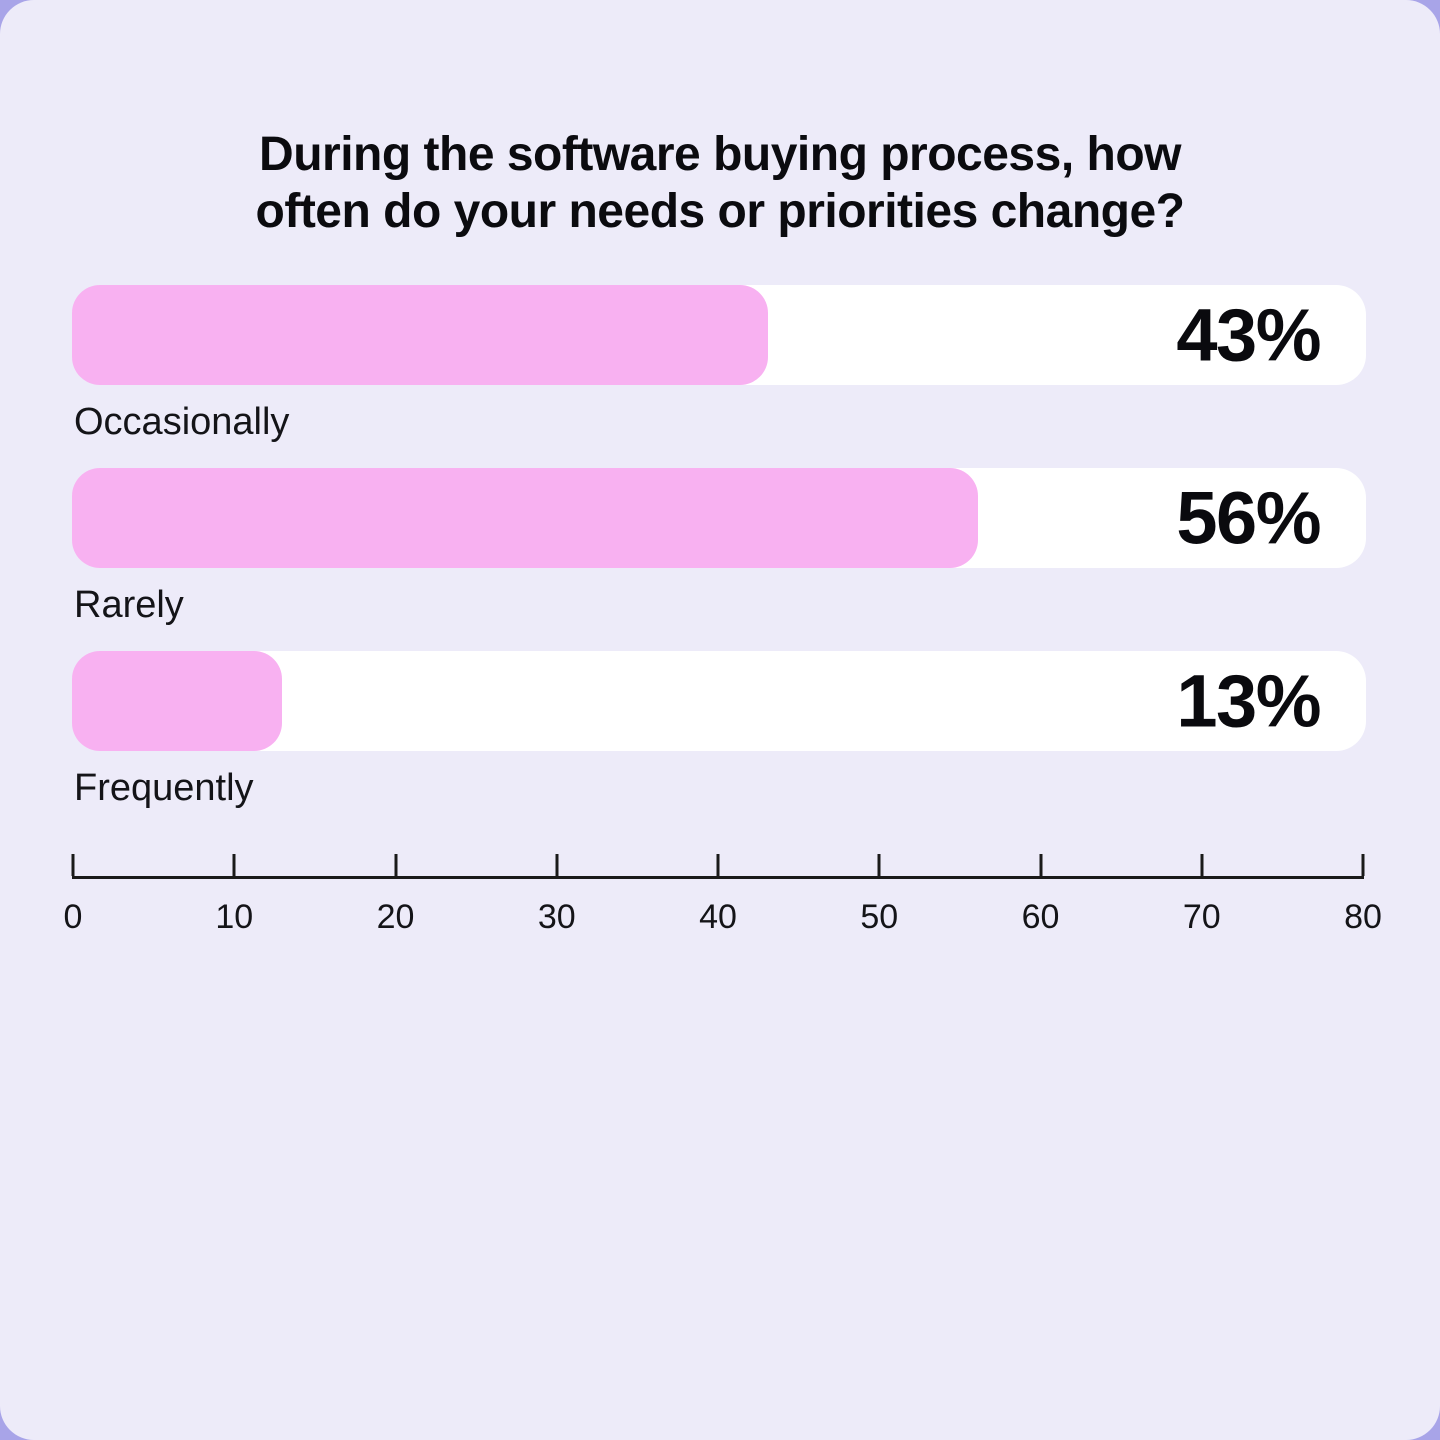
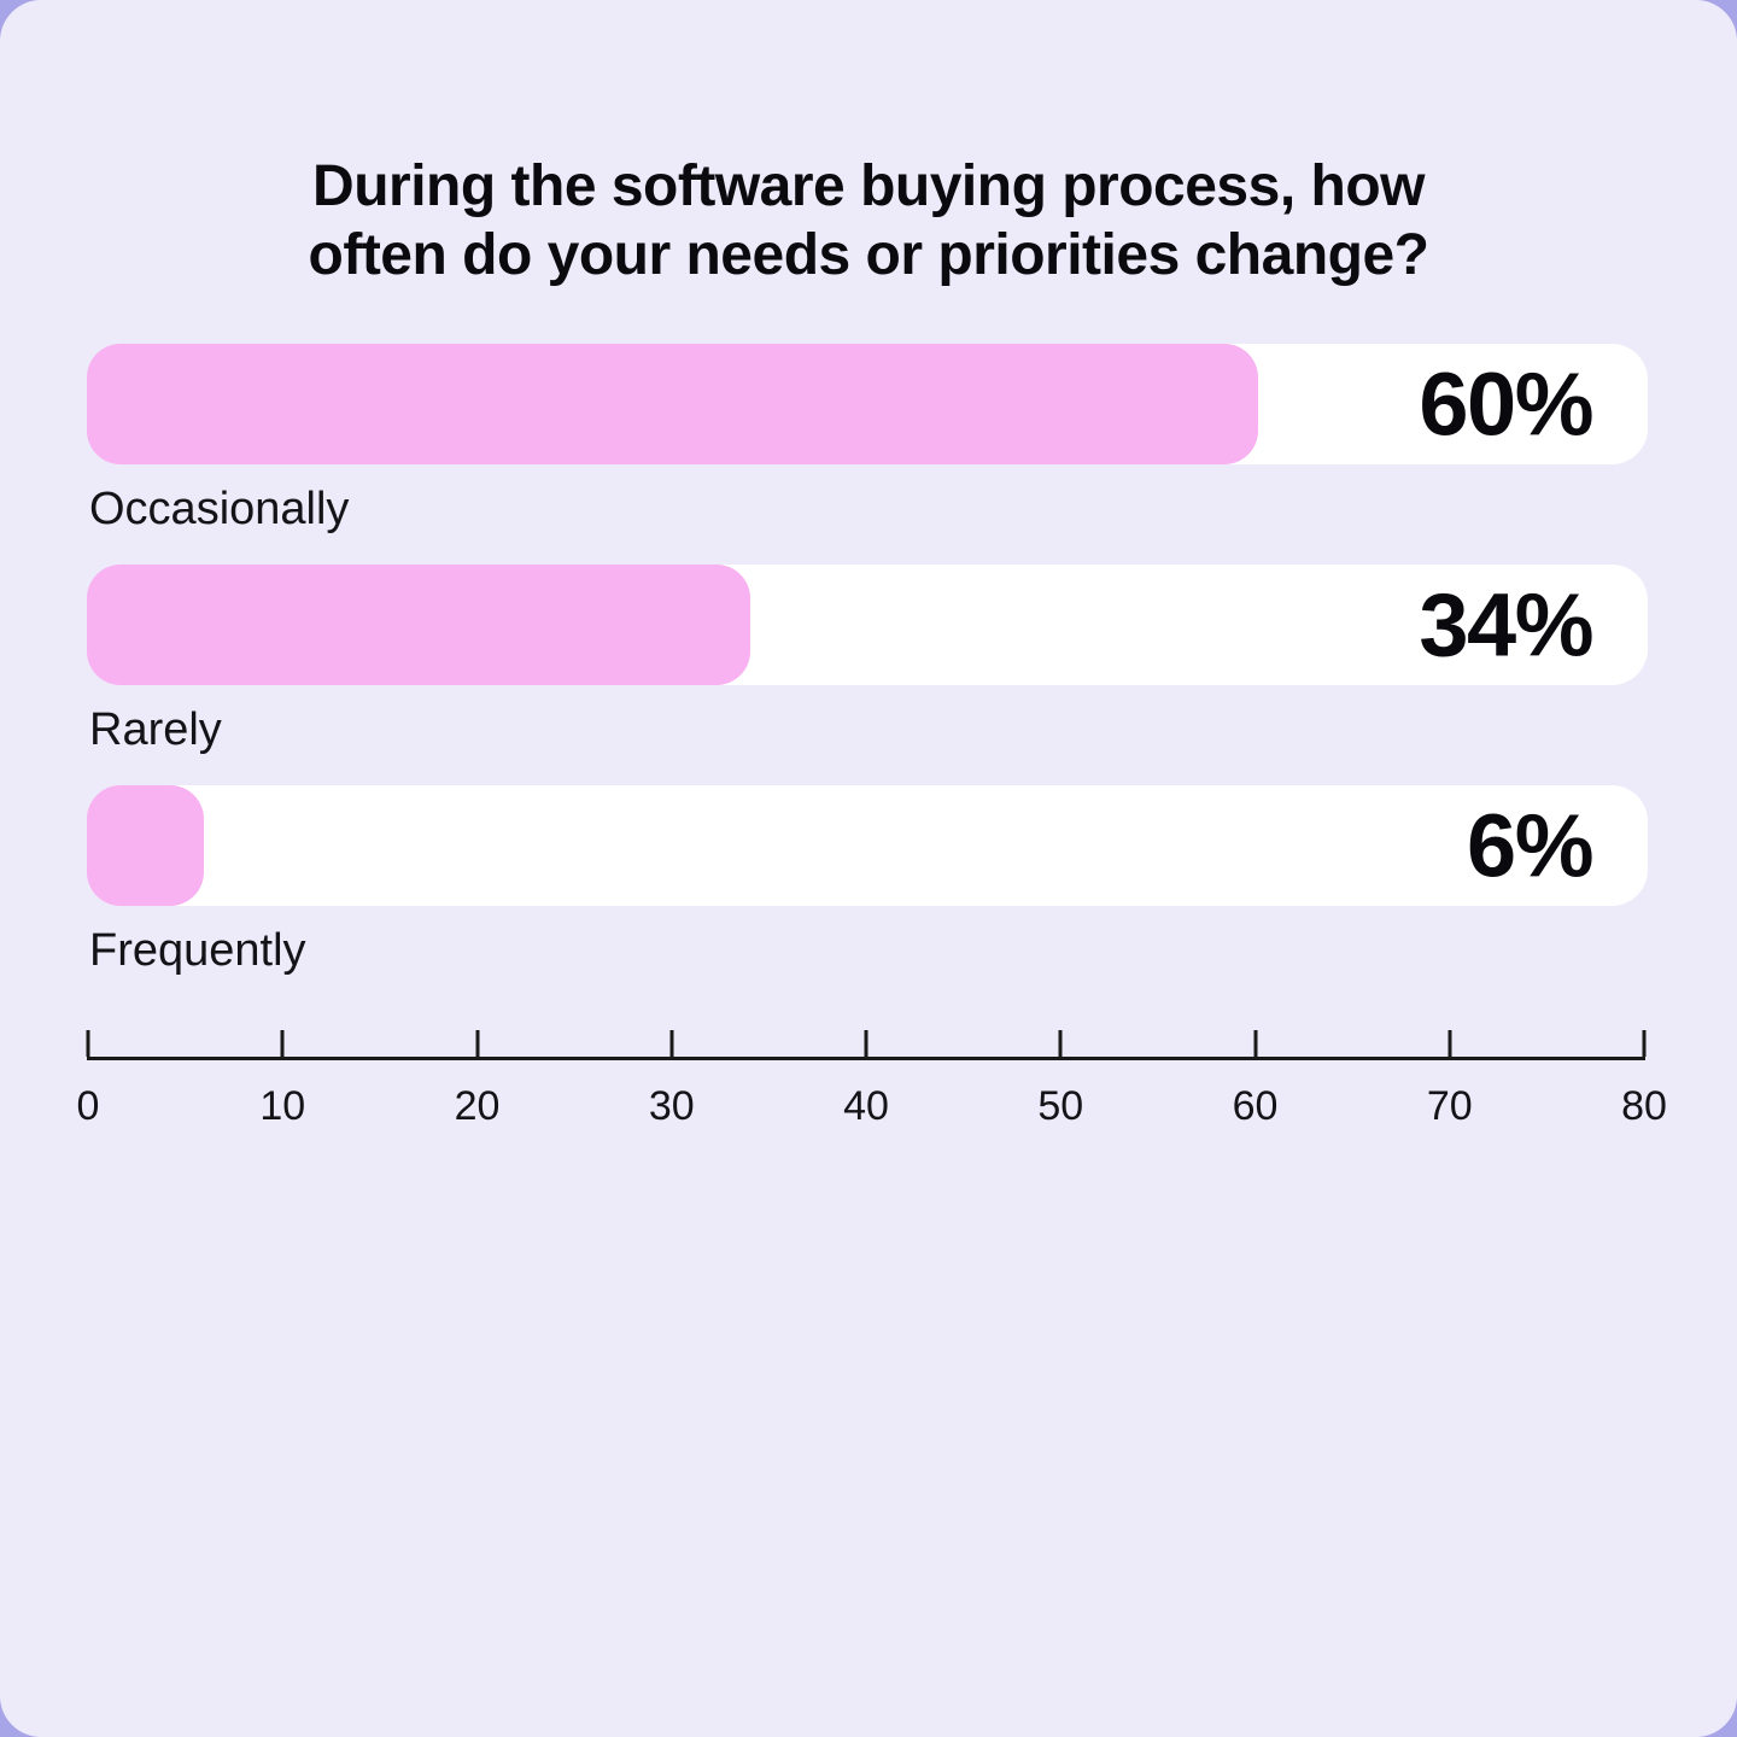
Occasionally: 43% -> 60%
Rarely: 56% -> 34%
Frequently: 13% -> 6%
